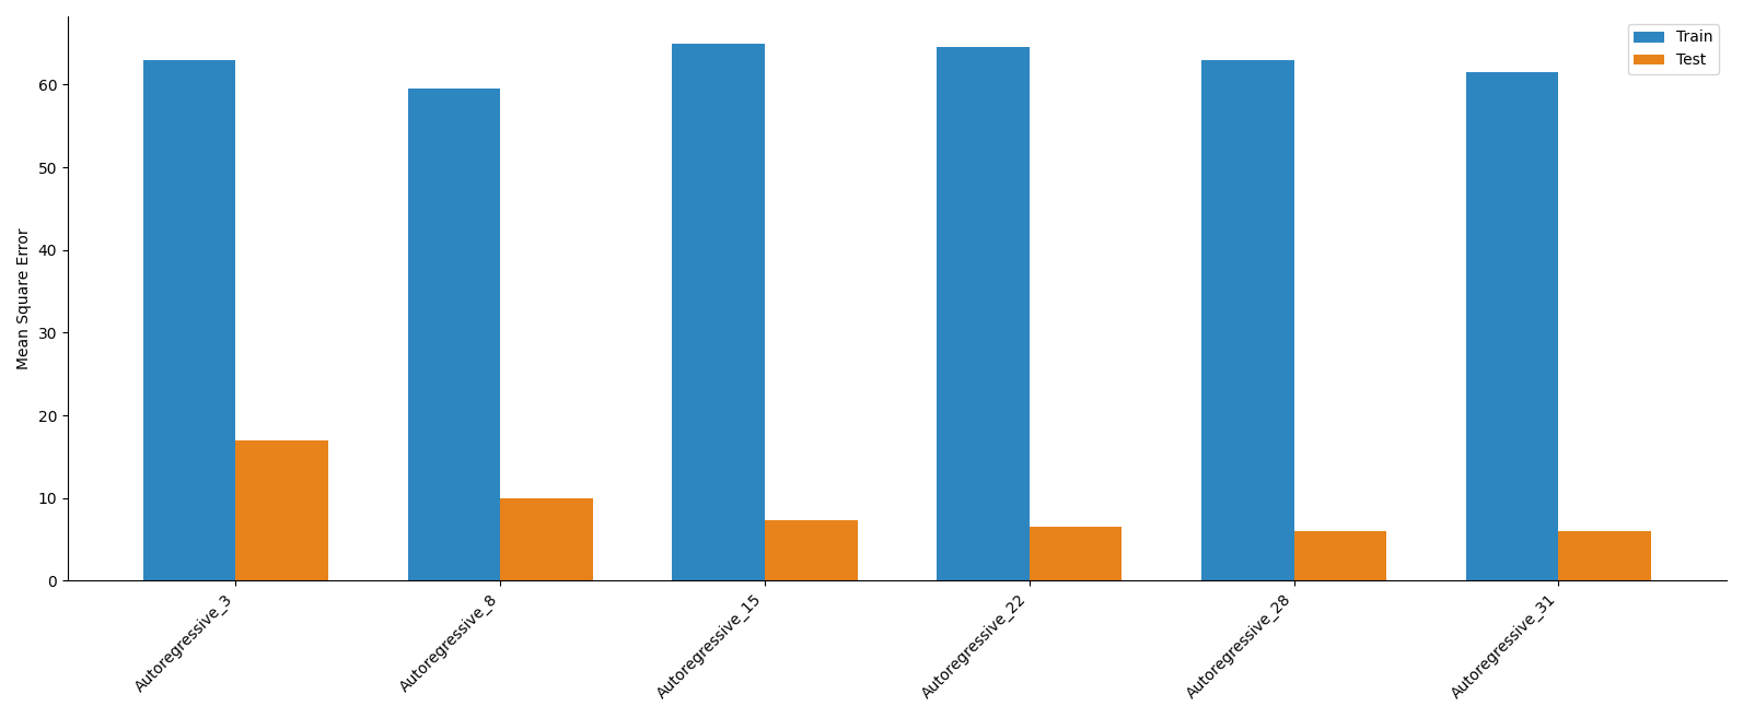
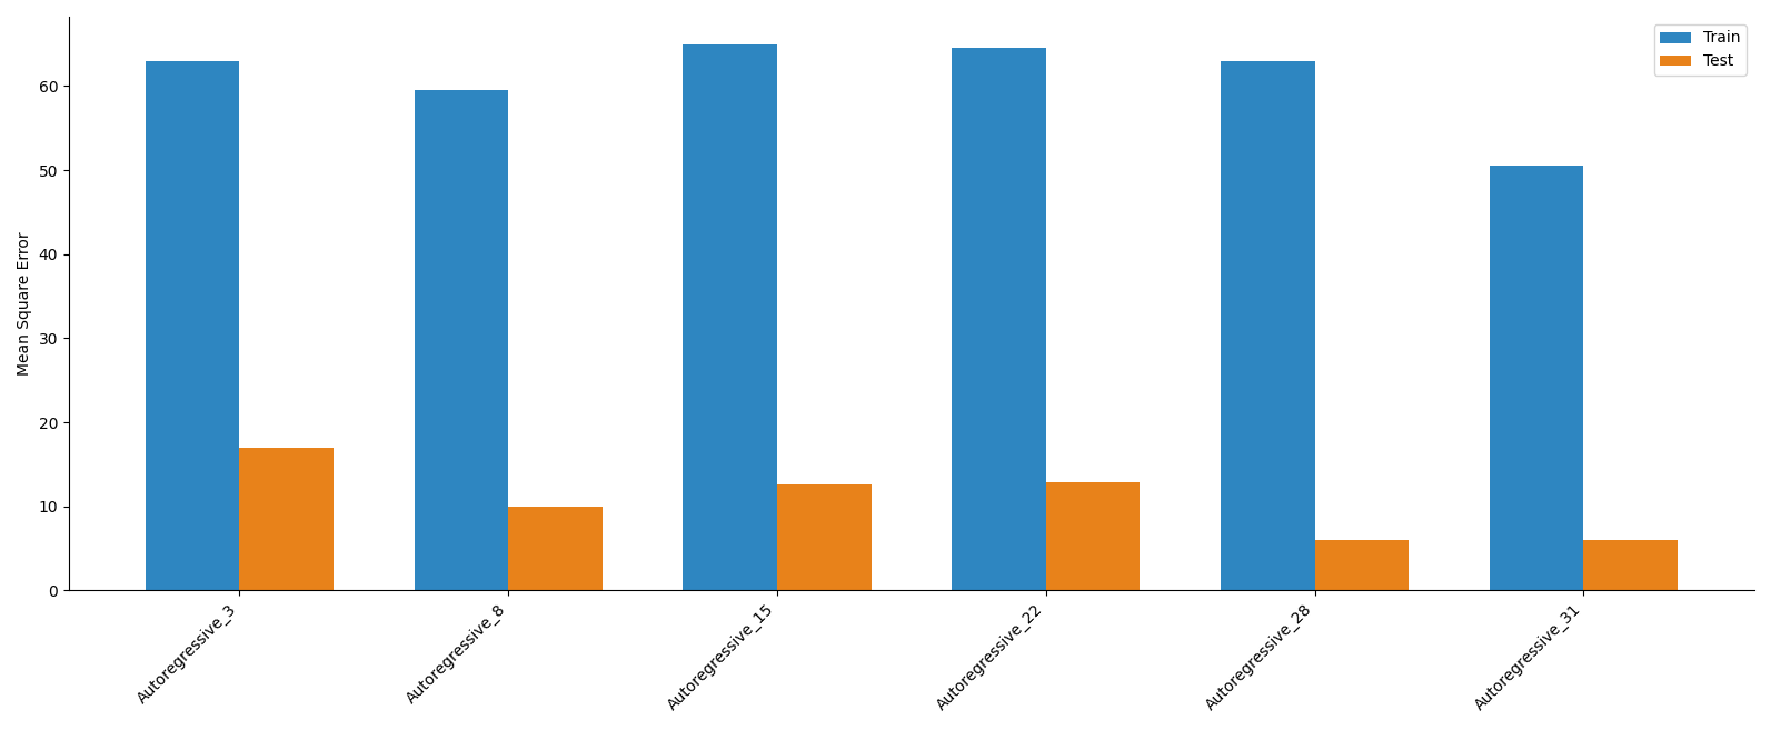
Test/Autoregressive_15: 7.3 -> 12.6
Test/Autoregressive_22: 6.5 -> 12.8
Train/Autoregressive_31: 61.5 -> 50.6
